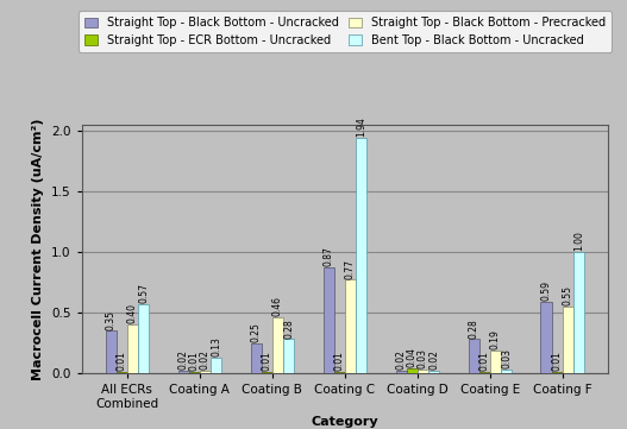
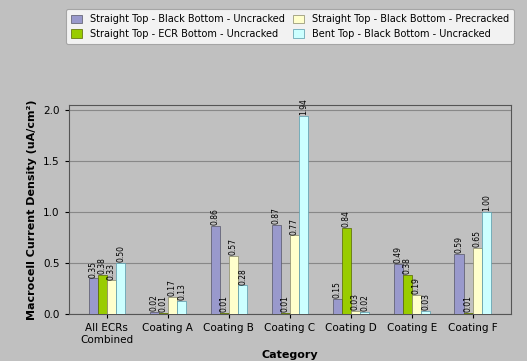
Straight Top - ECR Bottom - Uncracked/All ECRs Combined: 0.01 -> 0.38
Straight Top - Black Bottom - Precracked/All ECRs Combined: 0.40 -> 0.33
Bent Top - Black Bottom - Uncracked/All ECRs Combined: 0.57 -> 0.50
Straight Top - Black Bottom - Precracked/Coating A: 0.02 -> 0.17
Straight Top - Black Bottom - Uncracked/Coating B: 0.25 -> 0.86
Straight Top - Black Bottom - Precracked/Coating B: 0.46 -> 0.57
Straight Top - Black Bottom - Uncracked/Coating D: 0.02 -> 0.15
Straight Top - ECR Bottom - Uncracked/Coating D: 0.04 -> 0.84
Straight Top - Black Bottom - Uncracked/Coating E: 0.28 -> 0.49
Straight Top - ECR Bottom - Uncracked/Coating E: 0.01 -> 0.38
Straight Top - Black Bottom - Precracked/Coating F: 0.55 -> 0.65
